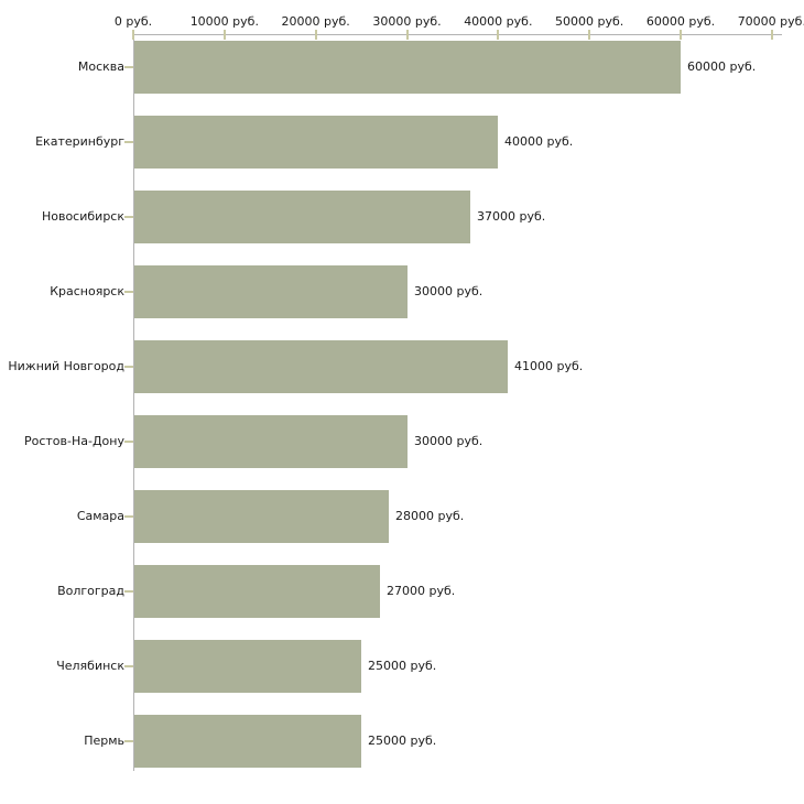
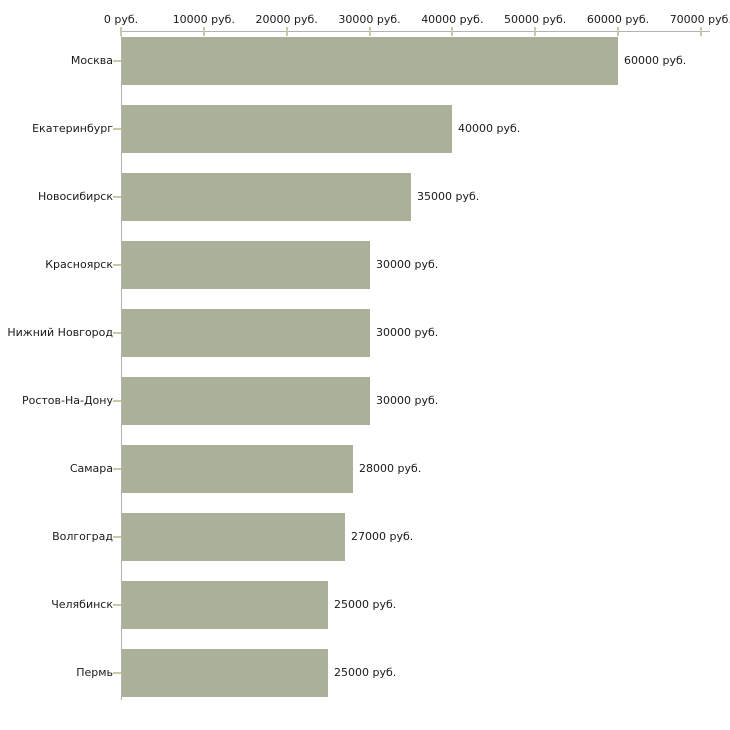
Новосибирск: 37000 -> 35000
Нижний Новгород: 41000 -> 30000
